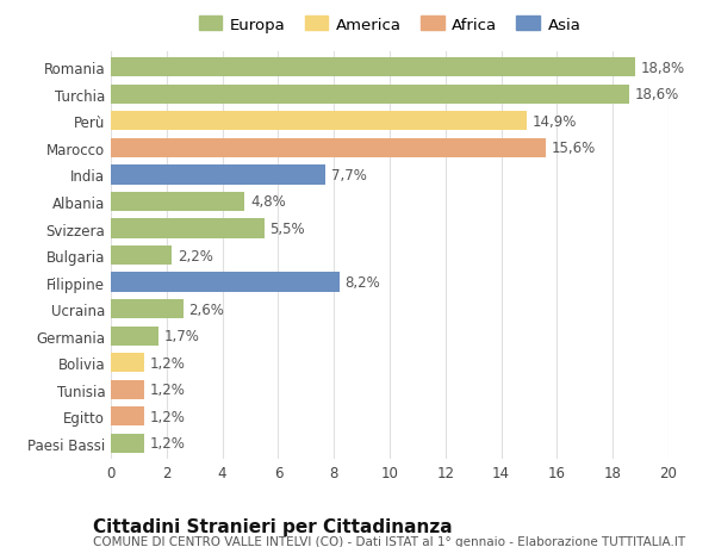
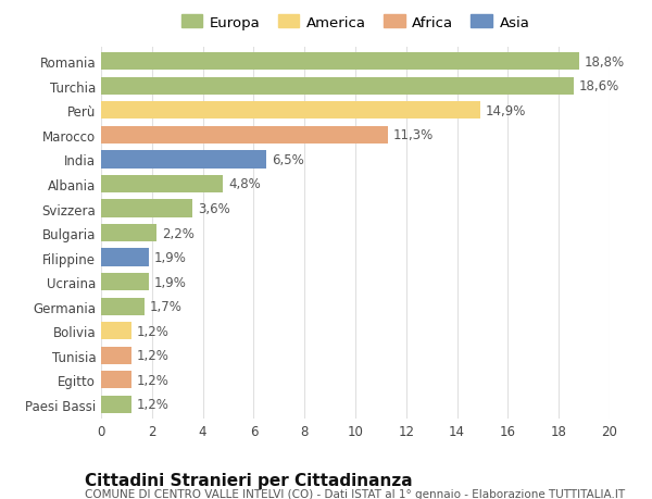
Marocco: 15,6% -> 11,3%
India: 7,7% -> 6,5%
Svizzera: 5,5% -> 3,6%
Filippine: 8,2% -> 1,9%
Ucraina: 2,6% -> 1,9%
